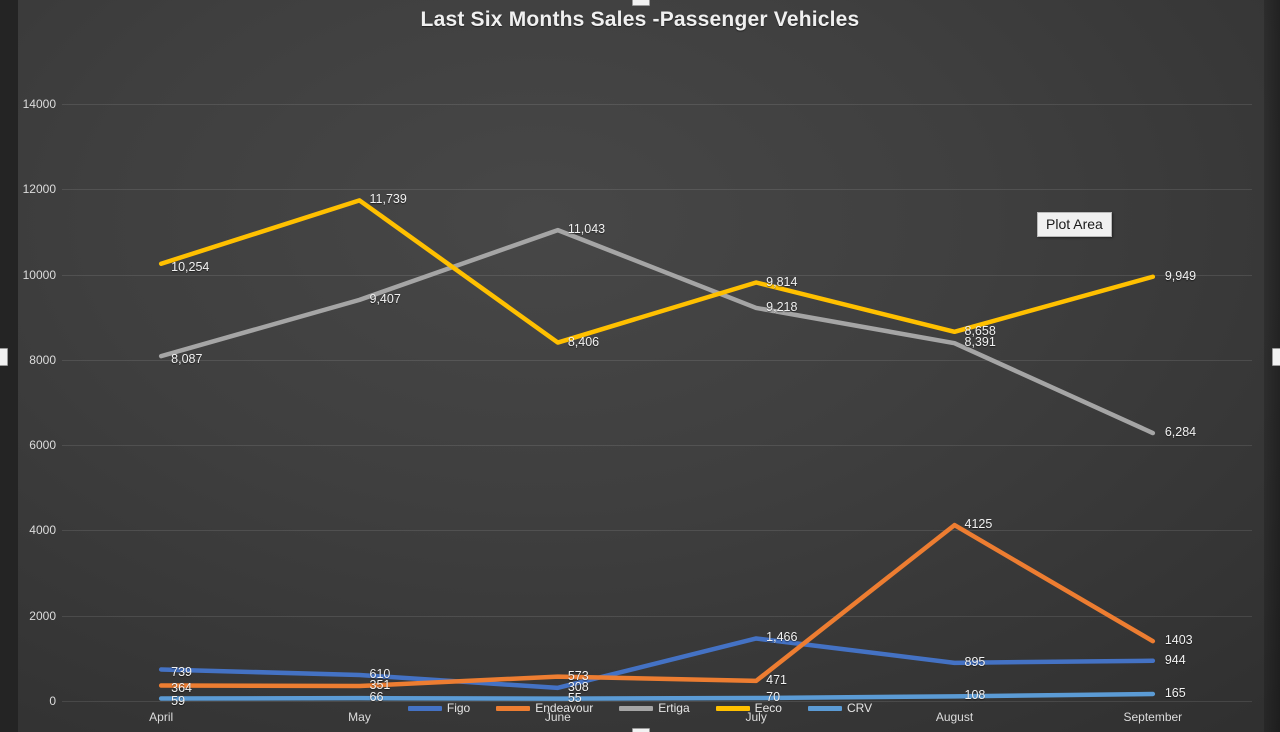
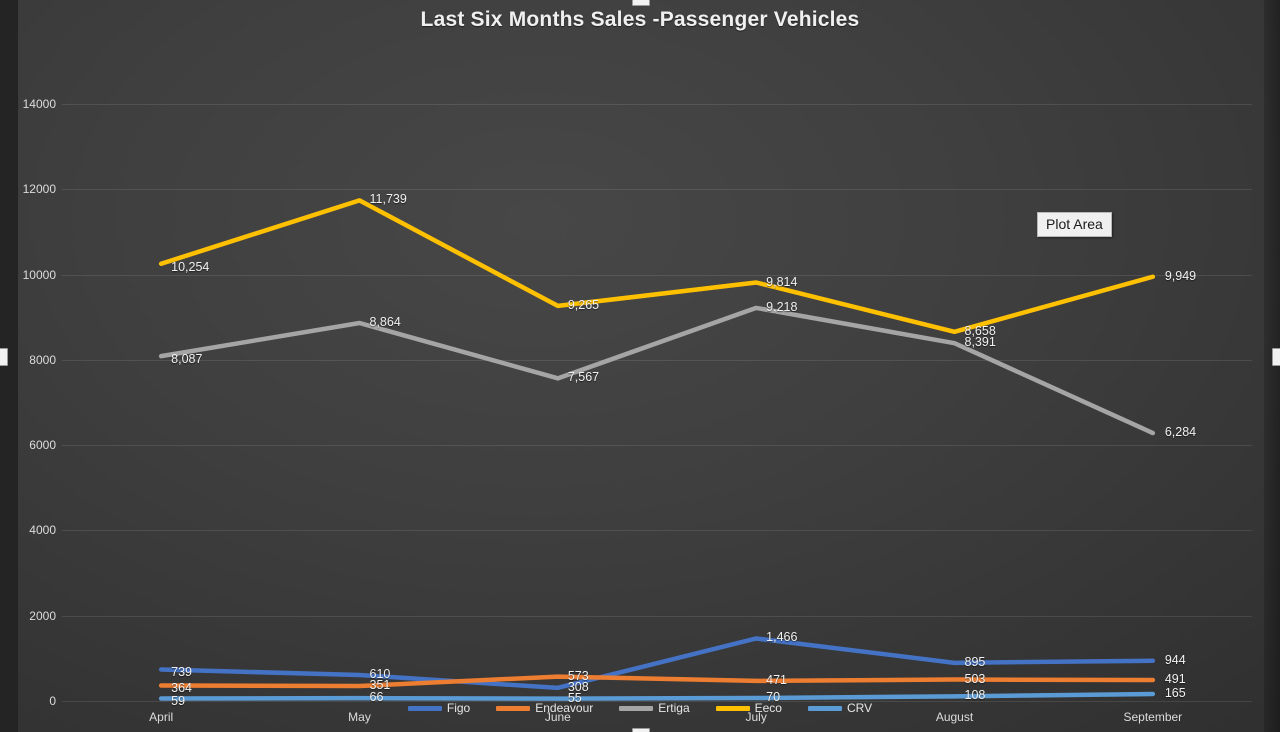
Ertiga/May: 9,407 -> 8,864
Ertiga/June: 11,043 -> 7,567
Eeco/June: 8,406 -> 9,265
Endeavour/August: 4125 -> 503
Endeavour/September: 1403 -> 491
